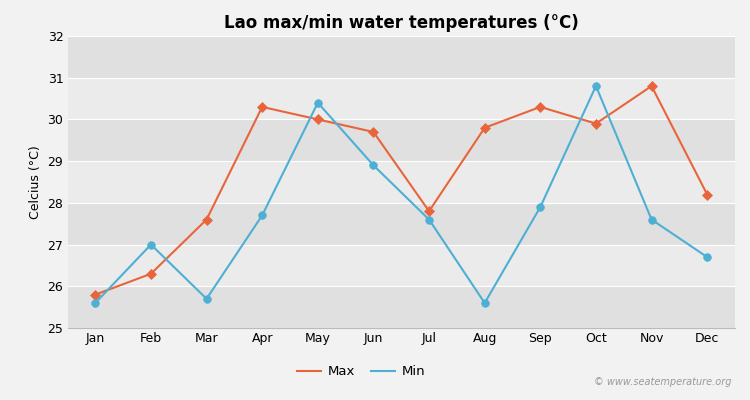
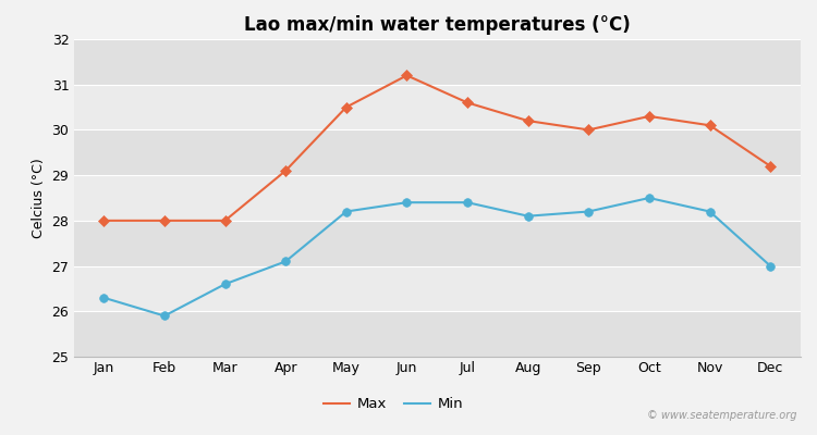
Max/Jan: 25.8 -> 28.0
Min/Jan: 25.6 -> 26.3
Max/Feb: 26.3 -> 28.0
Min/Feb: 27.0 -> 25.9
Max/Mar: 27.6 -> 28.0
Min/Mar: 25.7 -> 26.6
Max/Apr: 30.3 -> 29.1
Min/Apr: 27.7 -> 27.1
Max/May: 30.0 -> 30.5
Min/May: 30.4 -> 28.2
Max/Jun: 29.7 -> 31.2
Min/Jun: 28.9 -> 28.4
Max/Jul: 27.8 -> 30.6
Min/Jul: 27.6 -> 28.4
Max/Aug: 29.8 -> 30.2
Min/Aug: 25.6 -> 28.1
Max/Sep: 30.3 -> 30.0
Min/Sep: 27.9 -> 28.2
Max/Oct: 29.9 -> 30.3
Min/Oct: 30.8 -> 28.5
Max/Nov: 30.8 -> 30.1
Min/Nov: 27.6 -> 28.2
Max/Dec: 28.2 -> 29.2
Min/Dec: 26.7 -> 27.0
